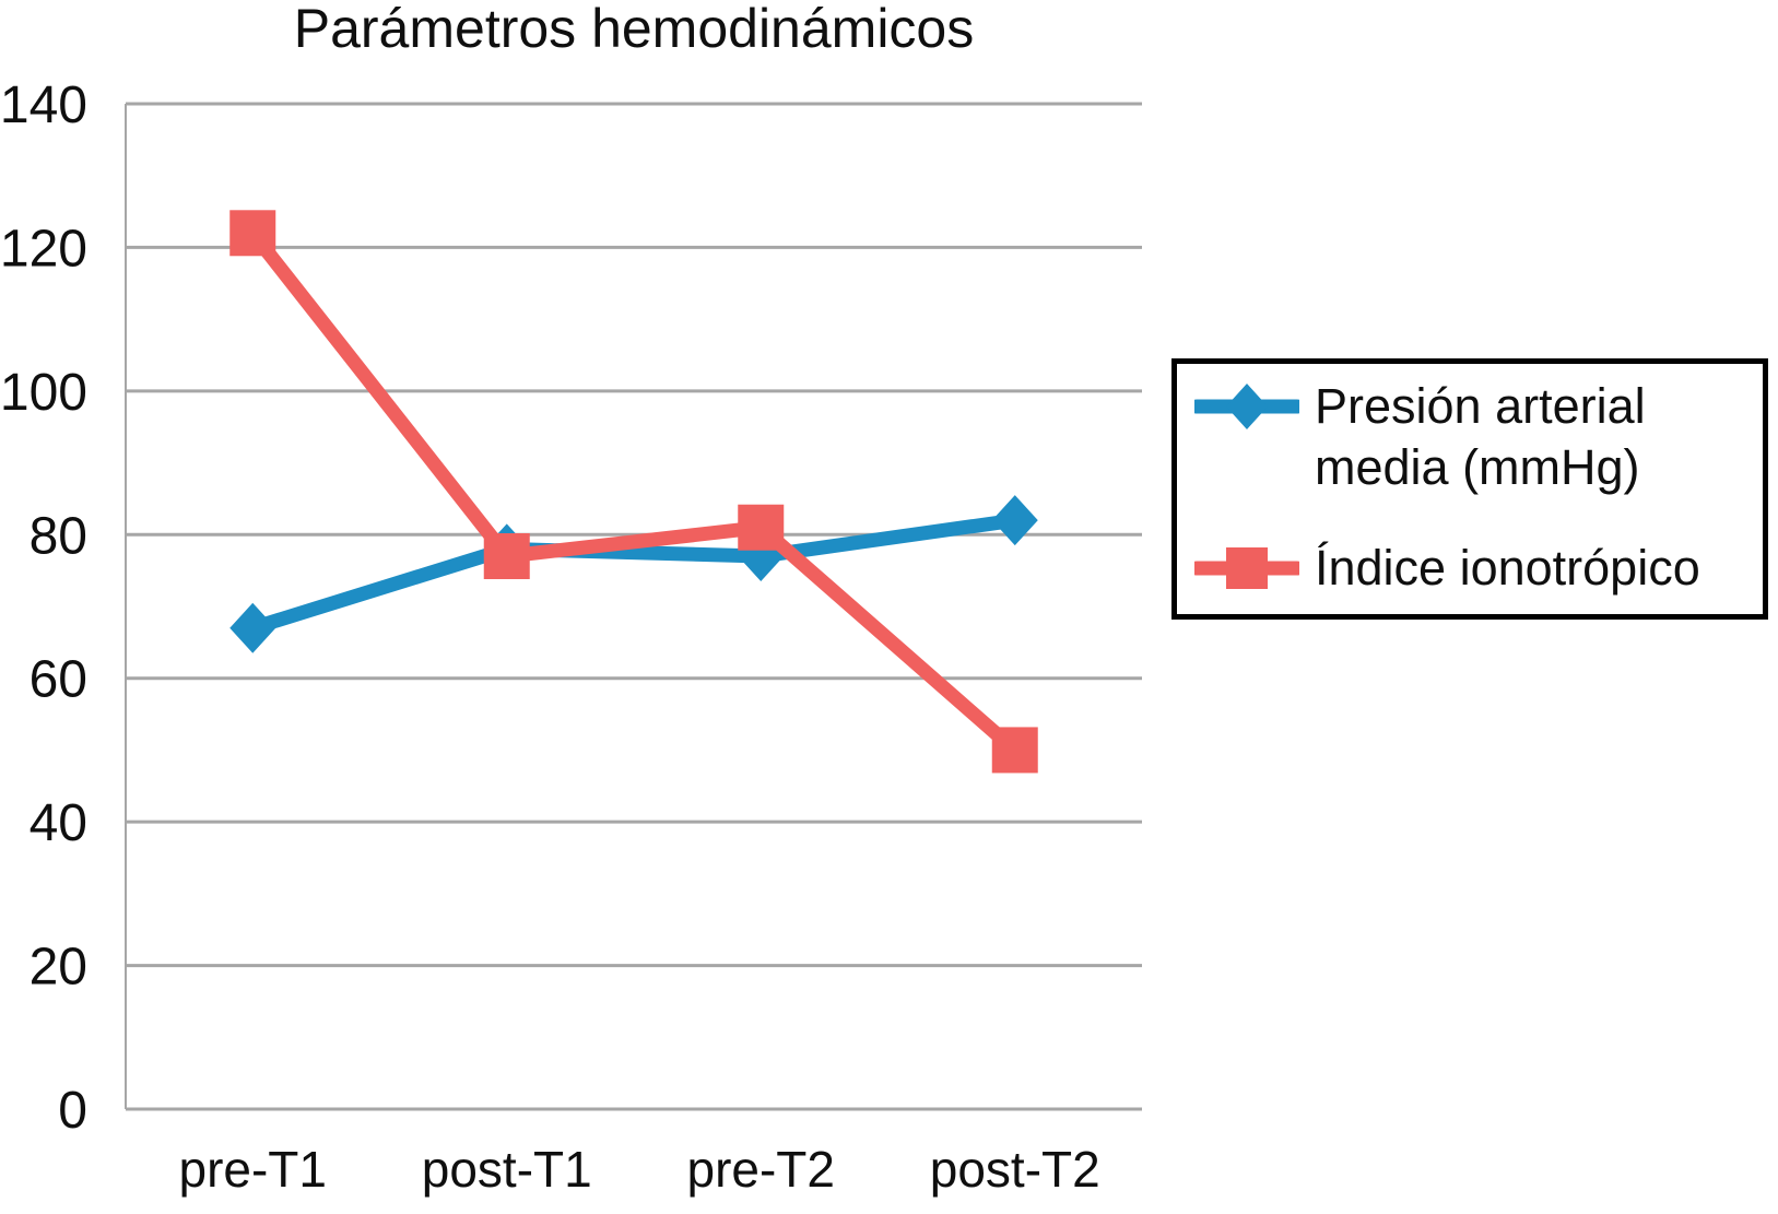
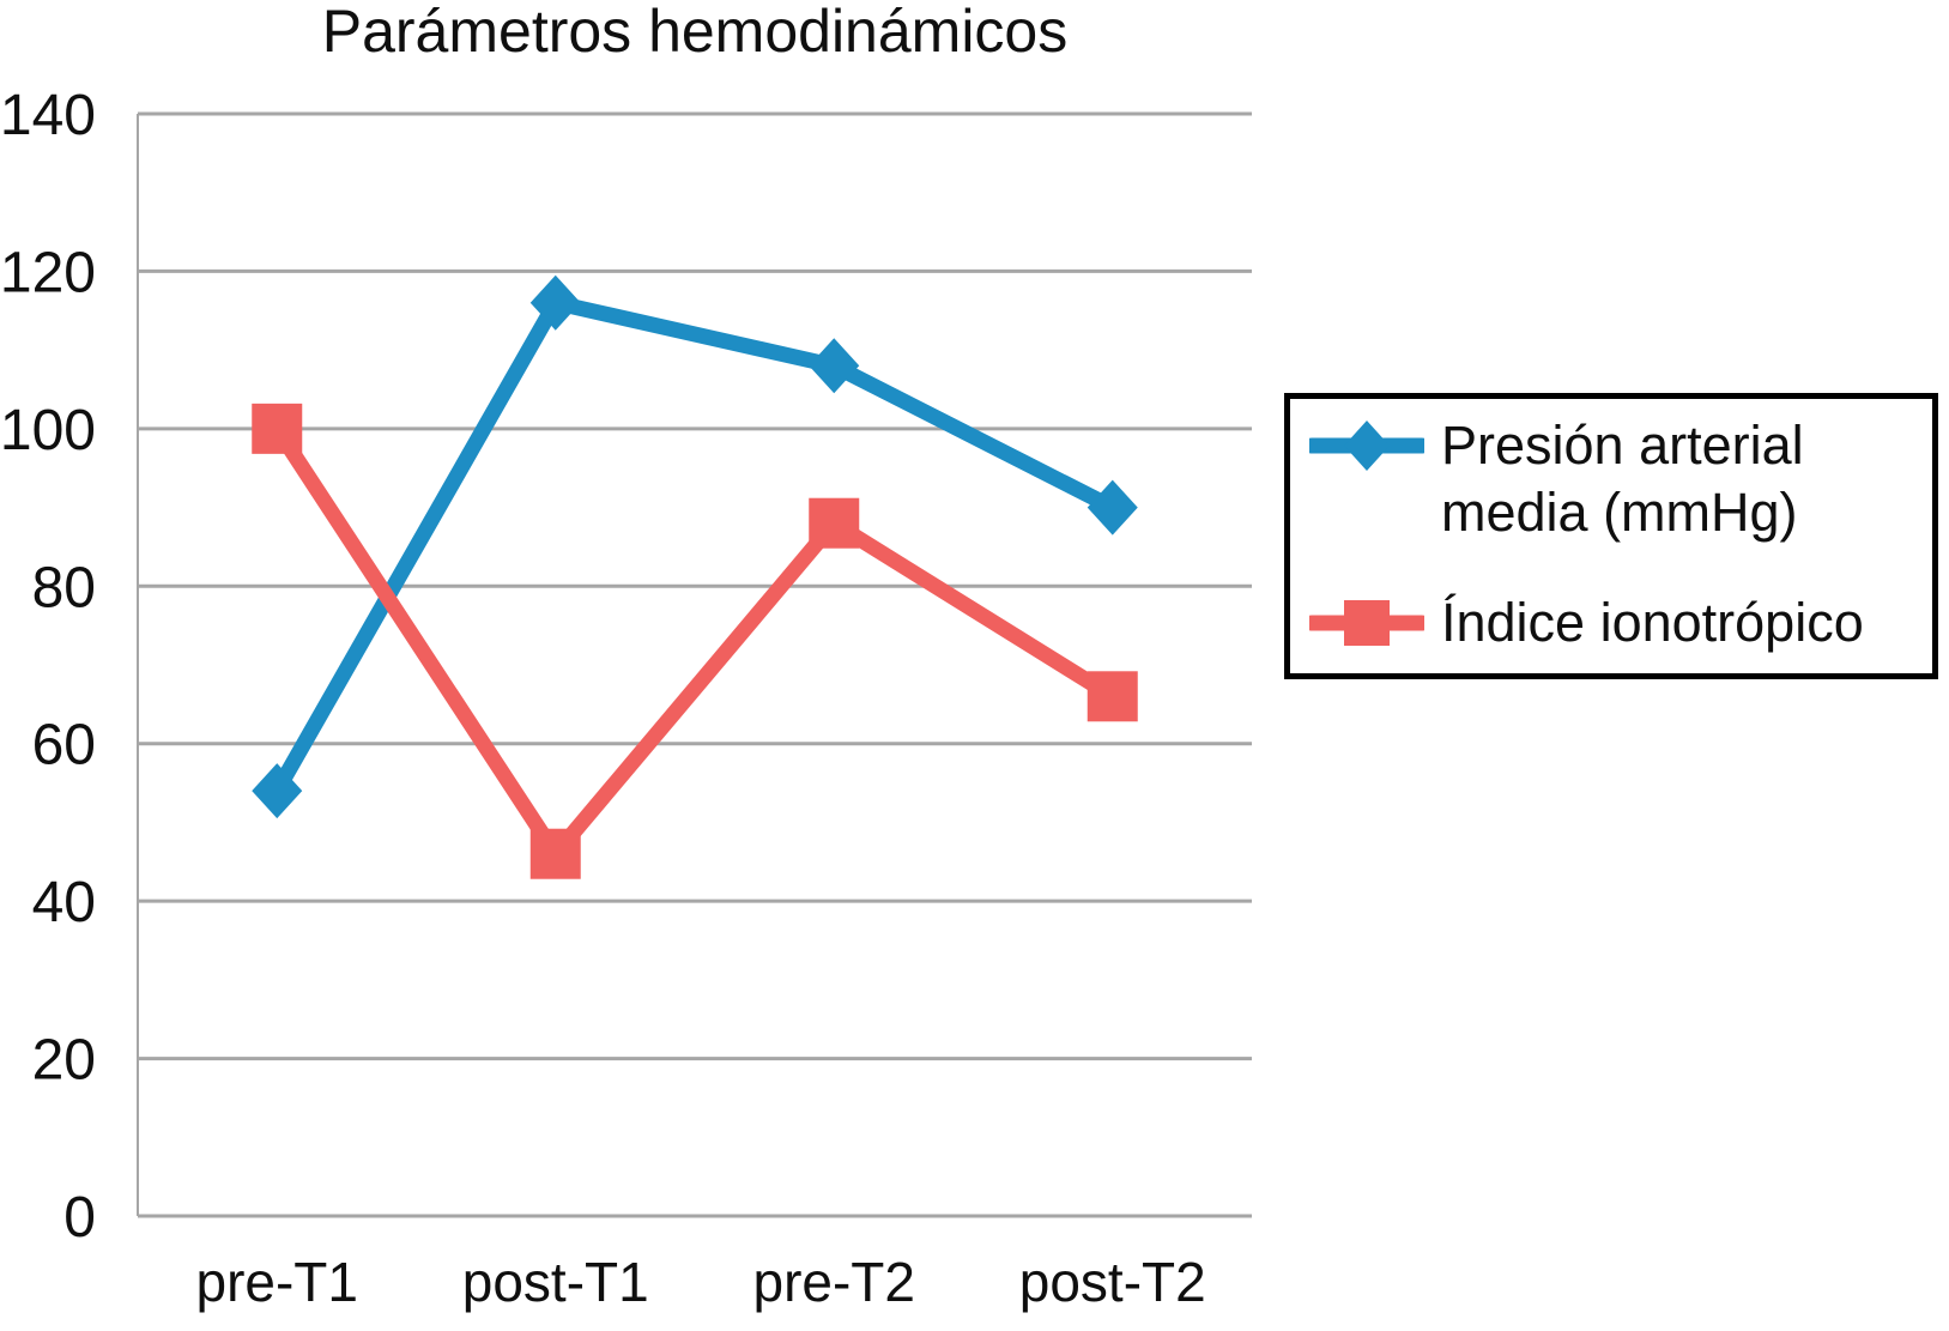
Presión arterial media (mmHg)/pre-T1: 67 -> 54
Índice ionotrópico/pre-T1: 122 -> 100
Presión arterial media (mmHg)/post-T1: 78 -> 116
Índice ionotrópico/post-T1: 77 -> 46
Presión arterial media (mmHg)/pre-T2: 77 -> 108
Índice ionotrópico/pre-T2: 81 -> 88
Presión arterial media (mmHg)/post-T2: 82 -> 90
Índice ionotrópico/post-T2: 50 -> 66
